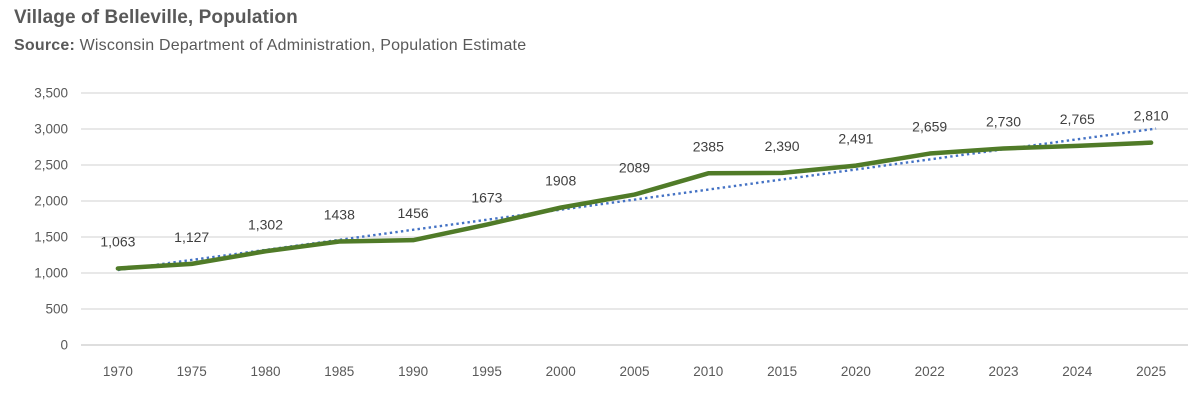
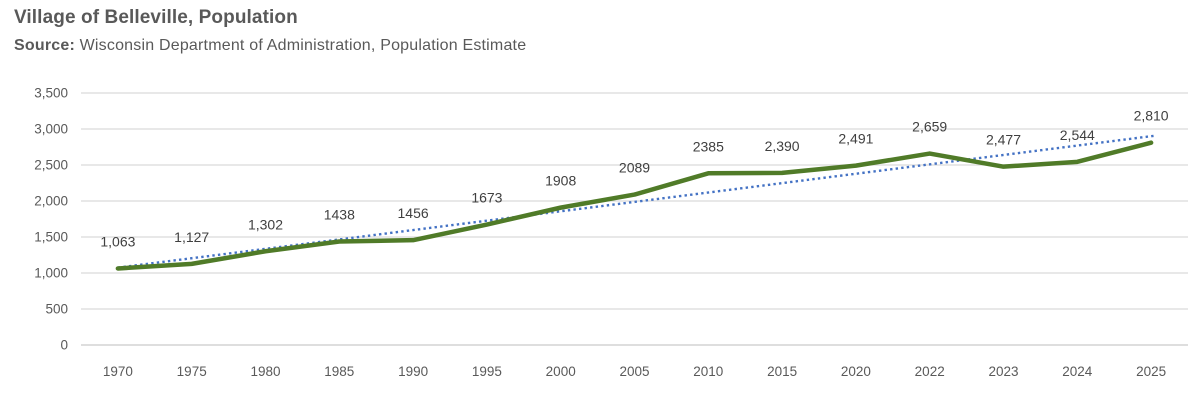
2023: 2,730 -> 2,477
2024: 2,765 -> 2,544
